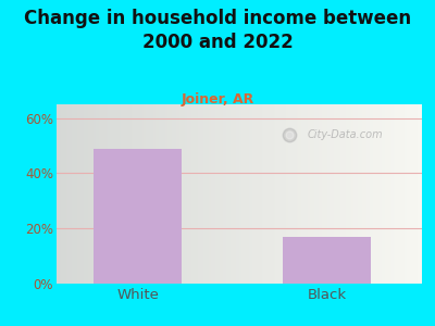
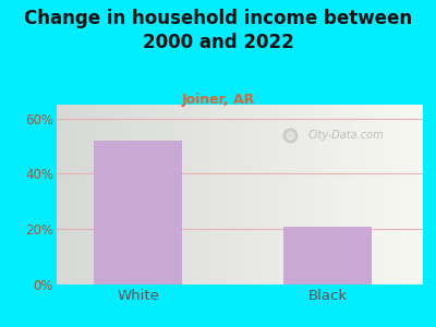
White: 49% -> 52%
Black: 17% -> 21%
